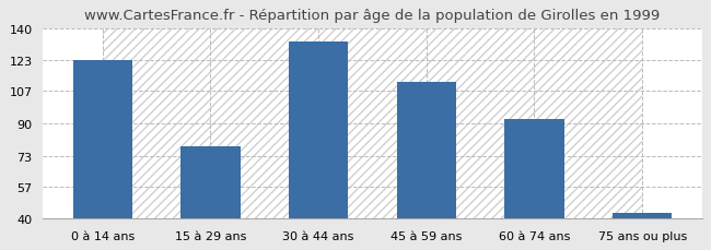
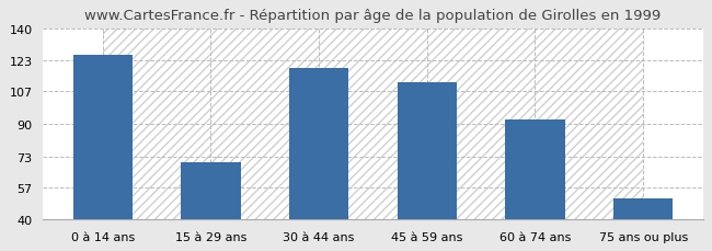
0 à 14 ans: 123 -> 126
15 à 29 ans: 78 -> 70
30 à 44 ans: 133 -> 119
75 ans ou plus: 43 -> 51
